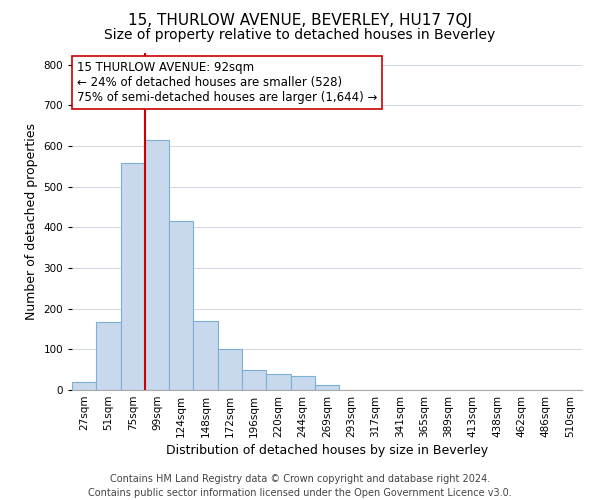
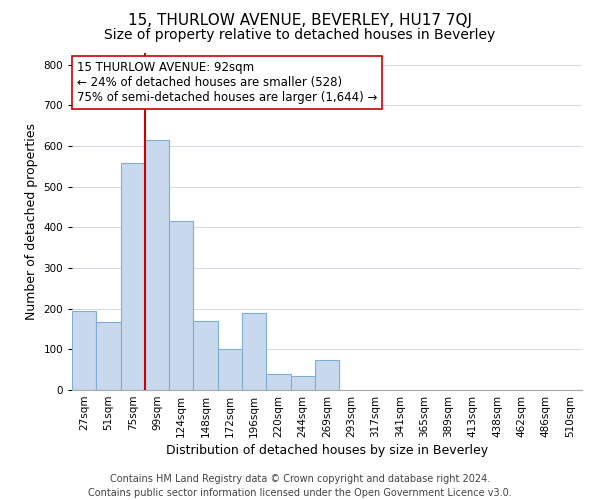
27sqm: 20 -> 195
196sqm: 50 -> 190
269sqm: 12 -> 75
